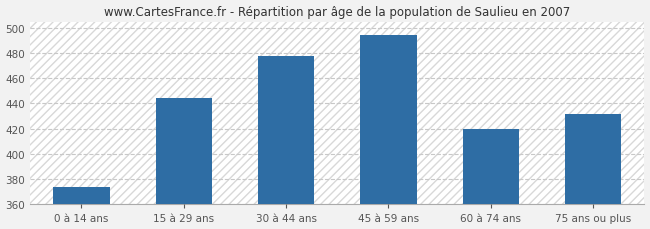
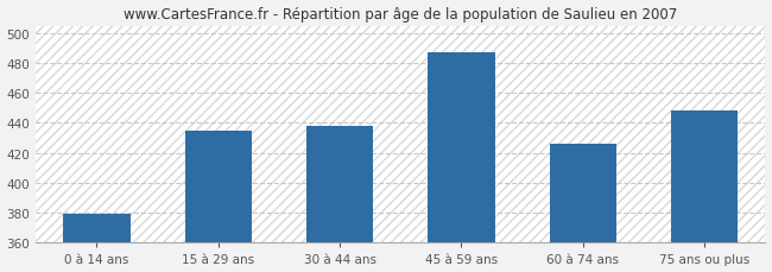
0 à 14 ans: 374 -> 379
15 à 29 ans: 444 -> 435
30 à 44 ans: 478 -> 438
45 à 59 ans: 494 -> 487
60 à 74 ans: 420 -> 426
75 ans ou plus: 432 -> 448
